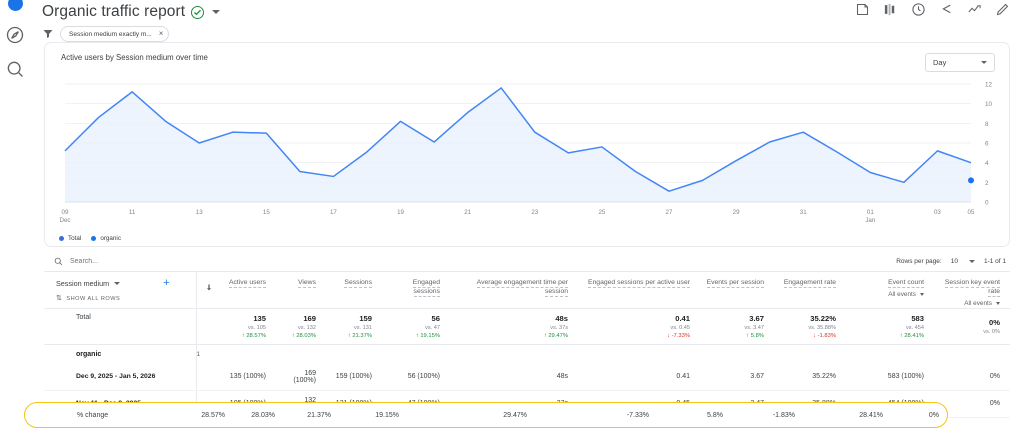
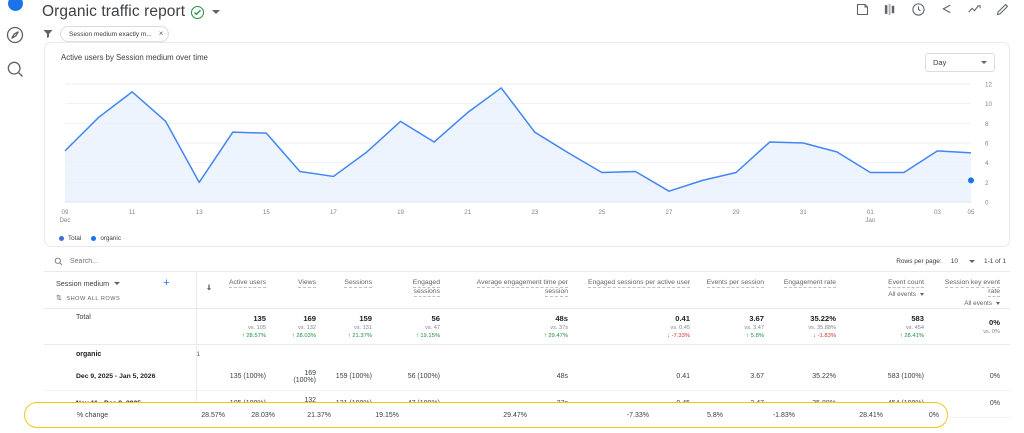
13: 6 -> 2
25: 6 -> 3
29: 4 -> 3
31: 7 -> 6
03: 2 -> 3
05: 4 -> 5
